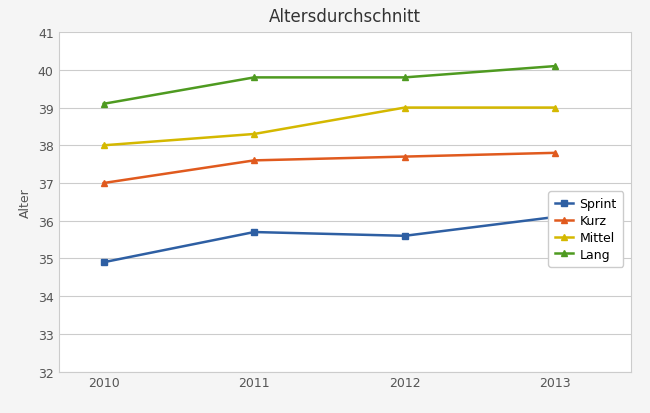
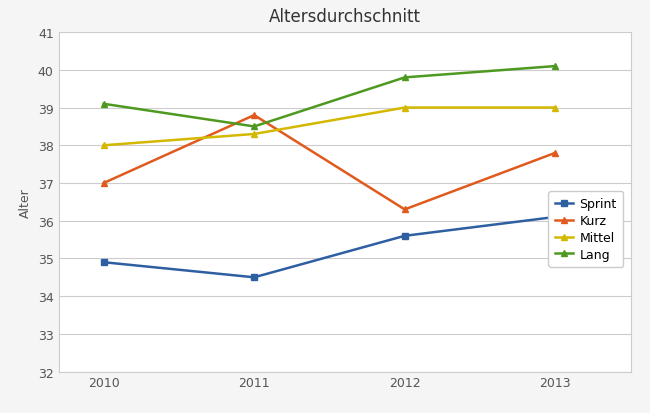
Sprint/2011: 35.7 -> 34.5
Kurz/2011: 37.6 -> 38.8
Lang/2011: 39.8 -> 38.5
Kurz/2012: 37.7 -> 36.3
